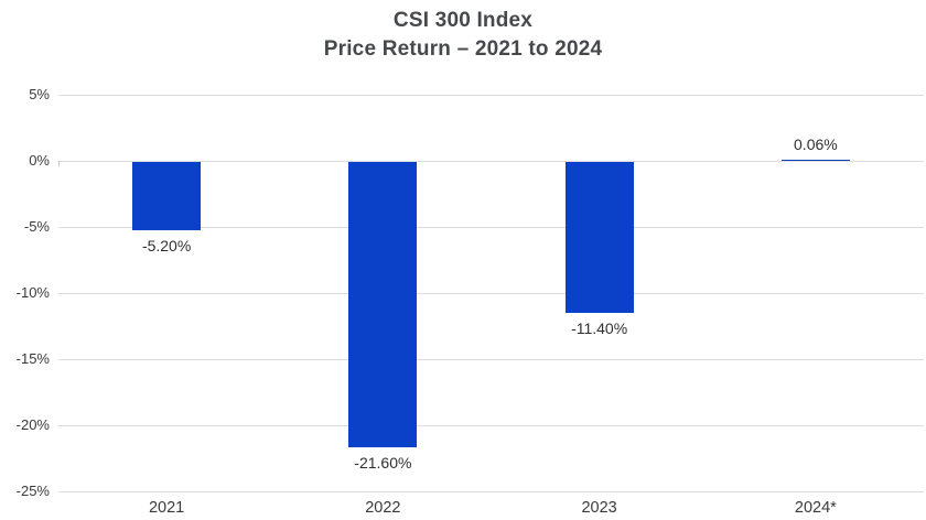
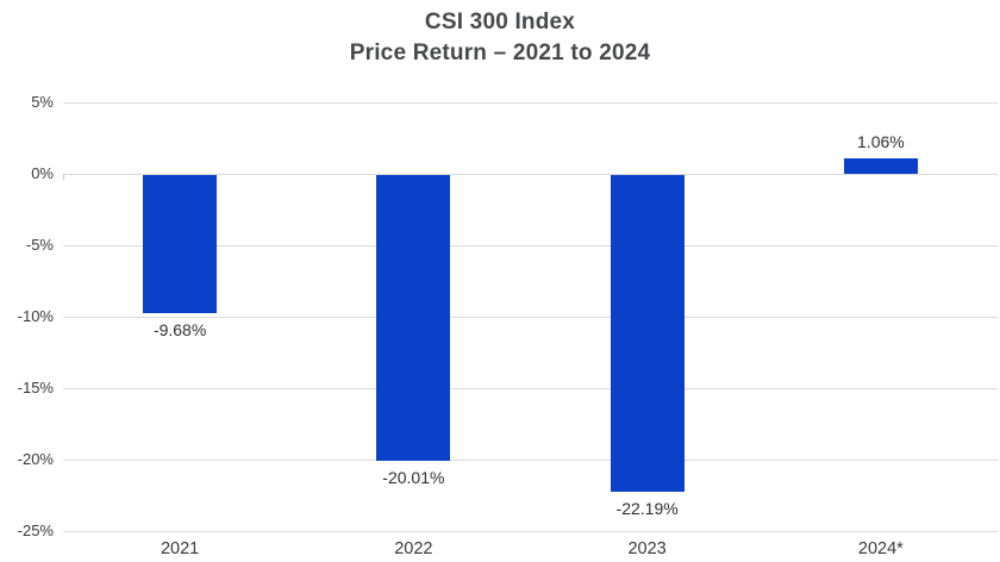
2021: -5.20% -> -9.68%
2022: -21.60% -> -20.01%
2023: -11.40% -> -22.19%
2024*: 0.06% -> 1.06%
